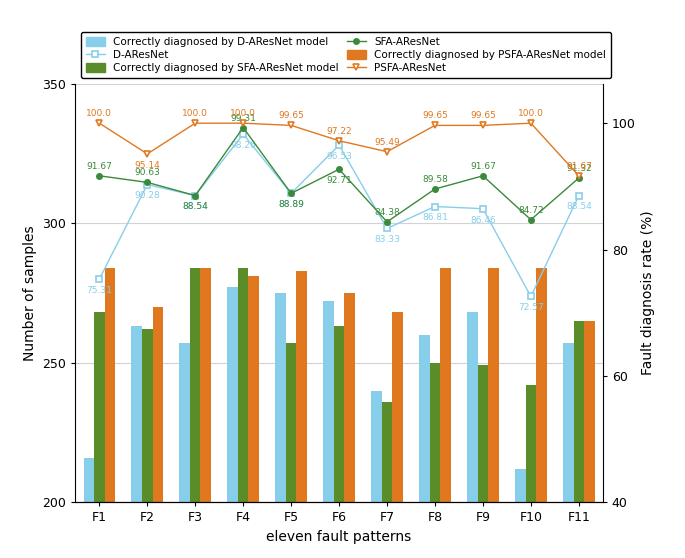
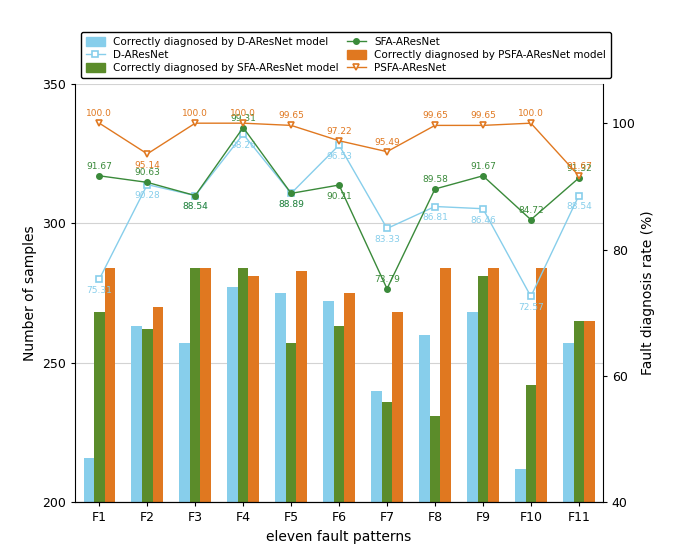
SFA-AResNet/F6: 92.71 -> 90.21
SFA-AResNet/F7: 84.38 -> 73.79
Correctly diagnosed by SFA-AResNet model/F8: 250 -> 231
Correctly diagnosed by SFA-AResNet model/F9: 249 -> 281
